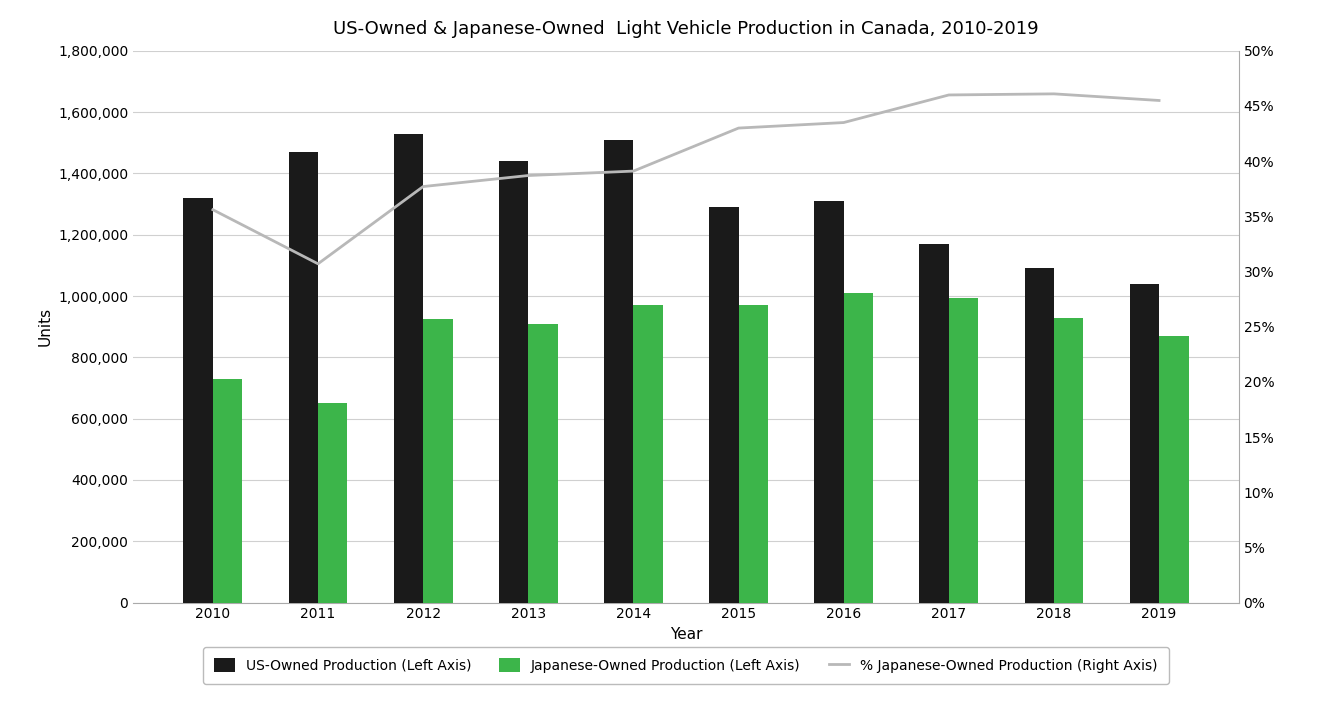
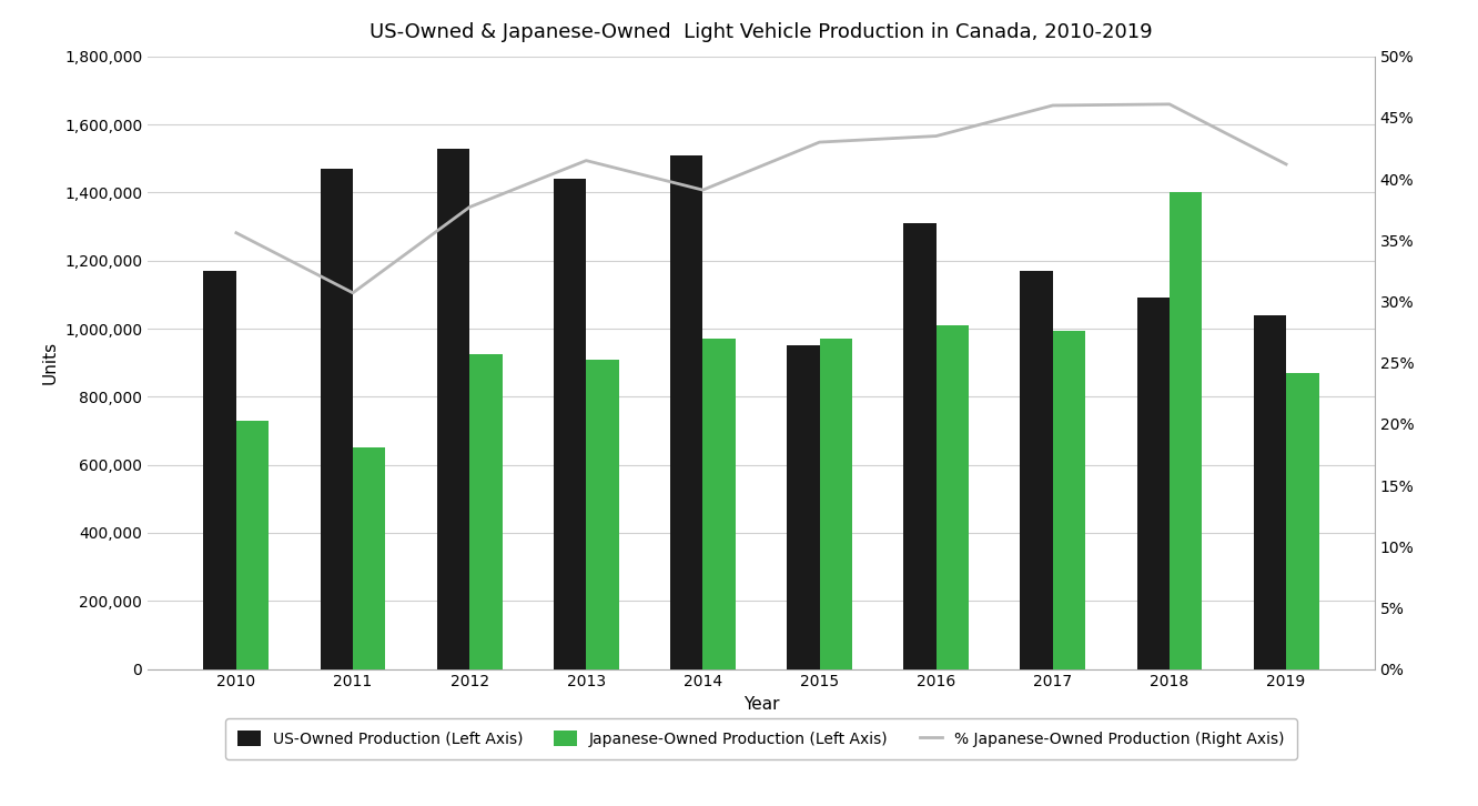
US-Owned Production (Left Axis)/2010: 1,320,000 -> 1,170,000
% Japanese-Owned Production (Right Axis)/2013: 38.7% -> 41.5%
US-Owned Production (Left Axis)/2015: 1,290,000 -> 950,000
Japanese-Owned Production (Left Axis)/2018: 930,000 -> 1,400,000
% Japanese-Owned Production (Right Axis)/2019: 45.5% -> 41.2%
